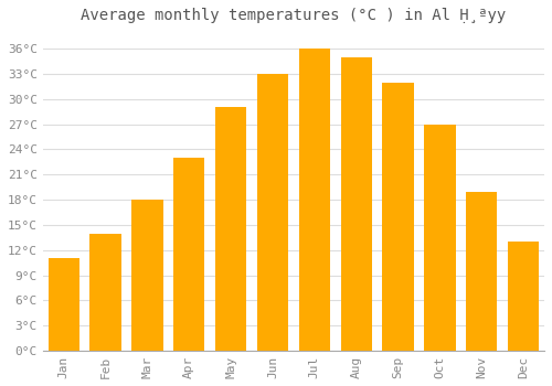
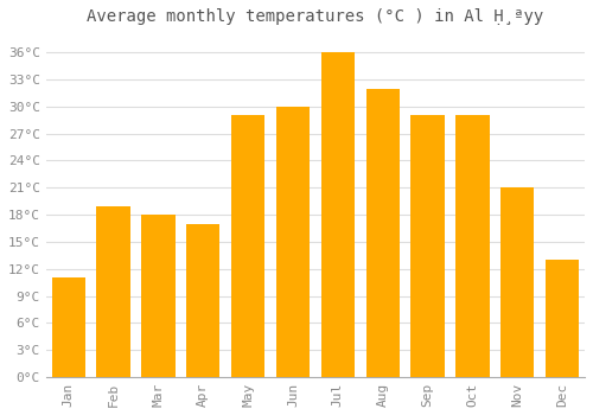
Feb: 14°C -> 19°C
Apr: 23°C -> 17°C
Jun: 33°C -> 30°C
Aug: 35°C -> 32°C
Sep: 32°C -> 29°C
Oct: 27°C -> 29°C
Nov: 19°C -> 21°C
